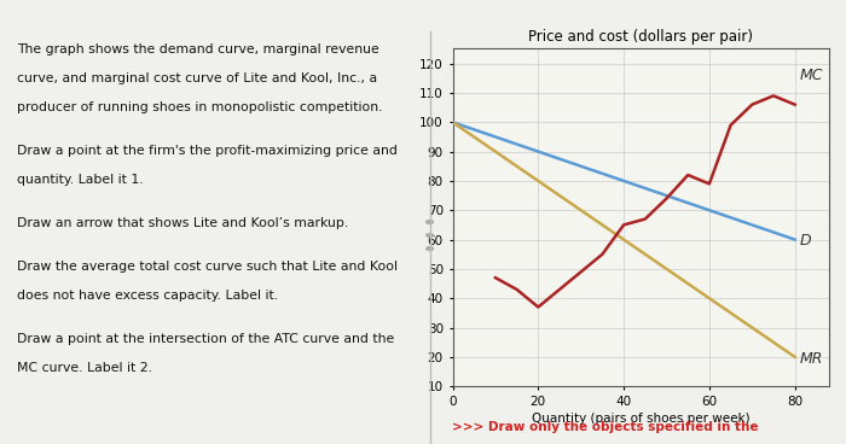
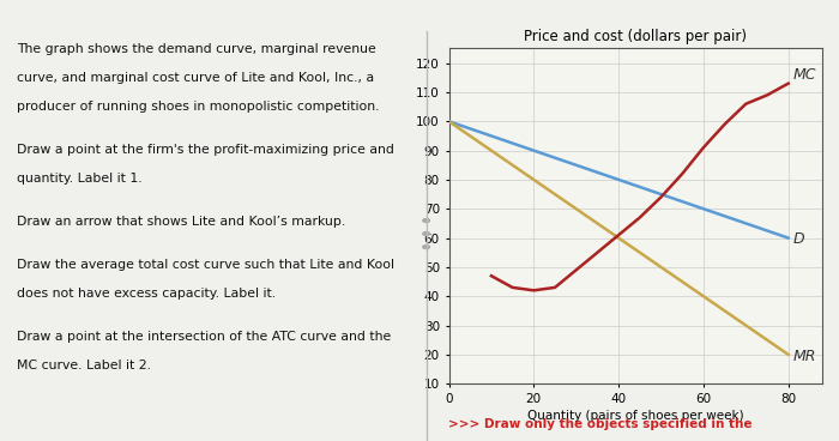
20: 37 -> 42
40: 65 -> 61
60: 79 -> 91
80: 106 -> 113
